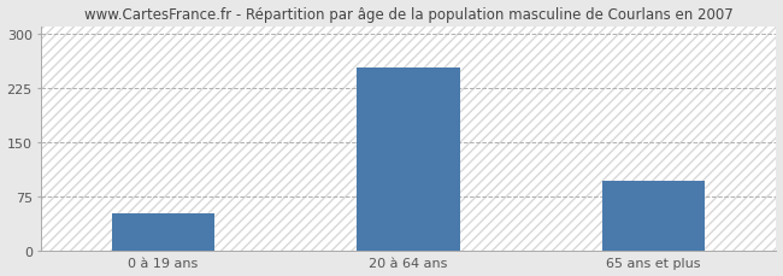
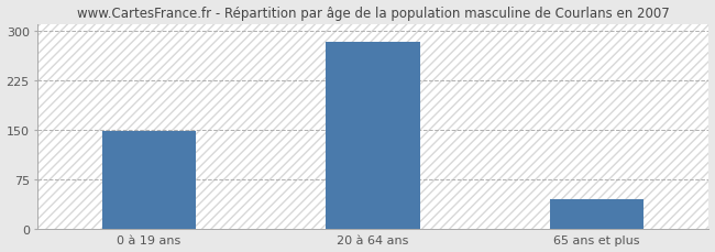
0 à 19 ans: 52 -> 148
20 à 64 ans: 252 -> 283
65 ans et plus: 96 -> 45
